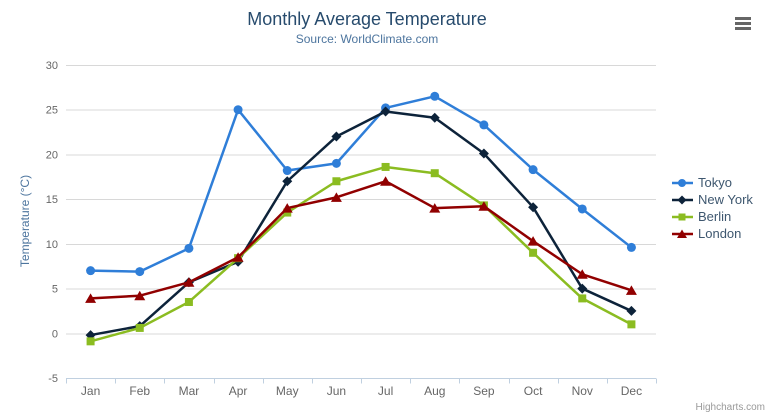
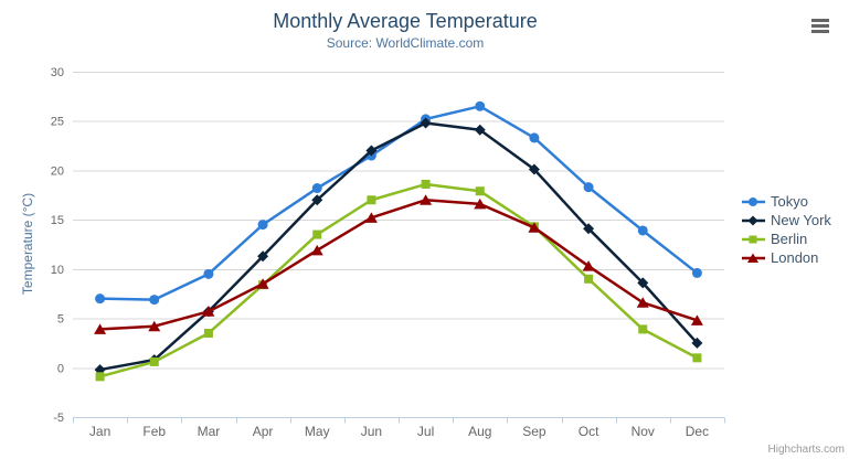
Tokyo/Apr: 25 -> 14
New York/Apr: 8 -> 11
London/May: 14 -> 12
Tokyo/Jun: 19 -> 22
London/Aug: 14 -> 17
New York/Nov: 5 -> 9
